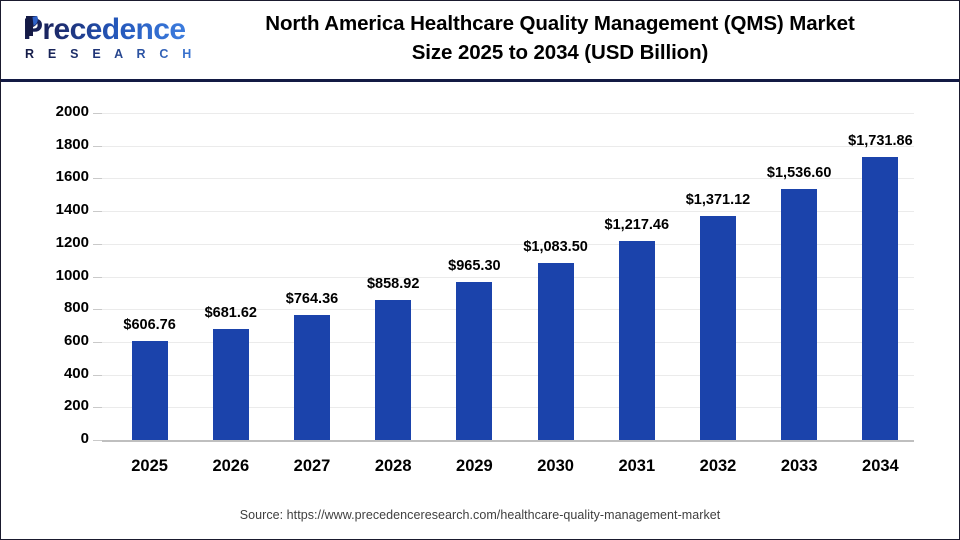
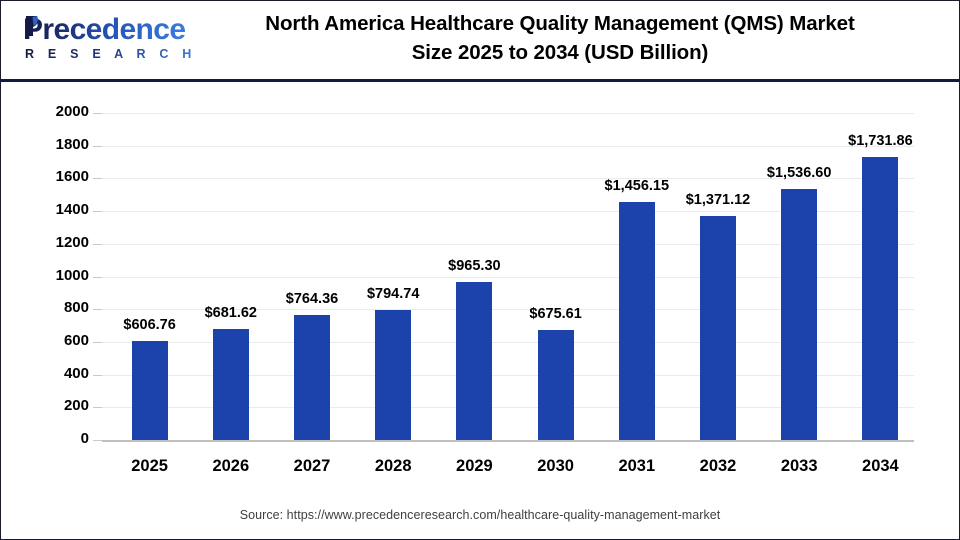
2028: $858.92 -> $794.74
2030: $1,083.50 -> $675.61
2031: $1,217.46 -> $1,456.15
